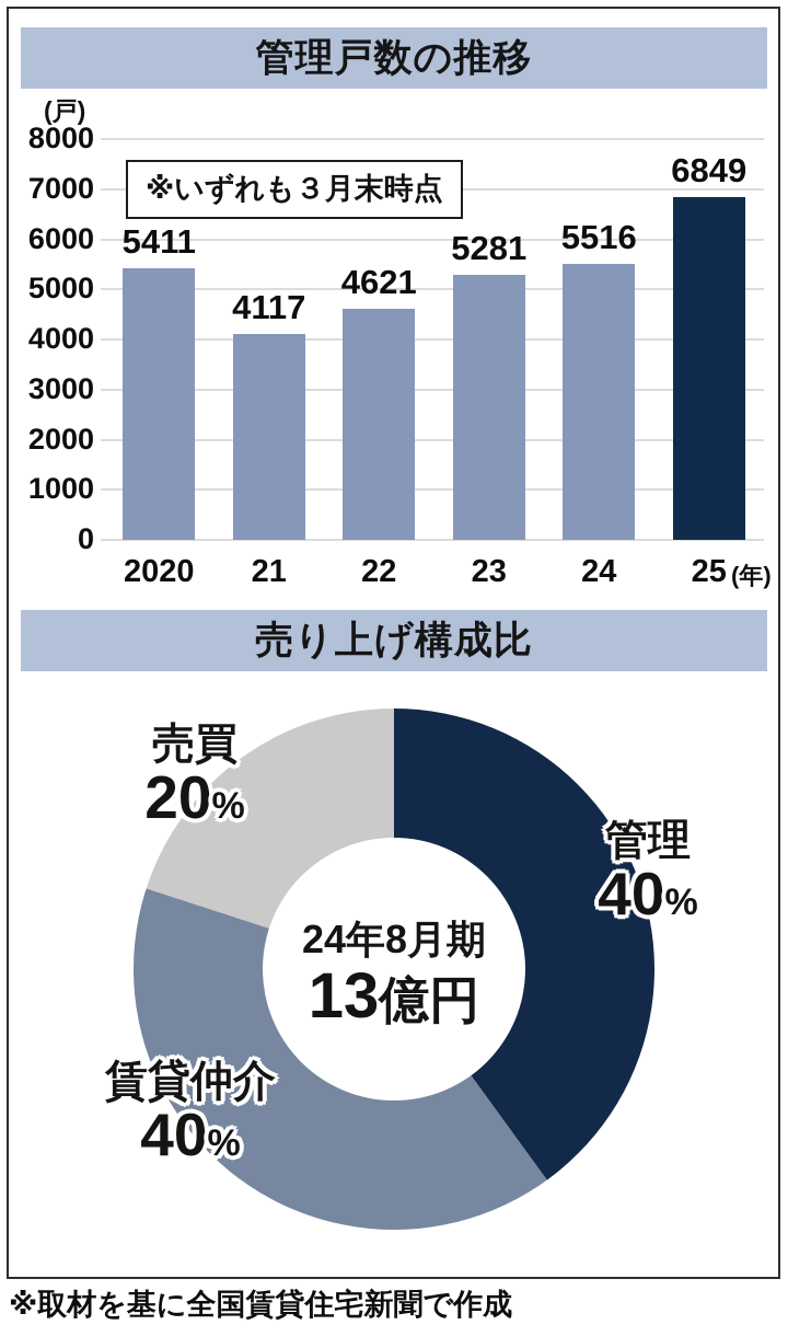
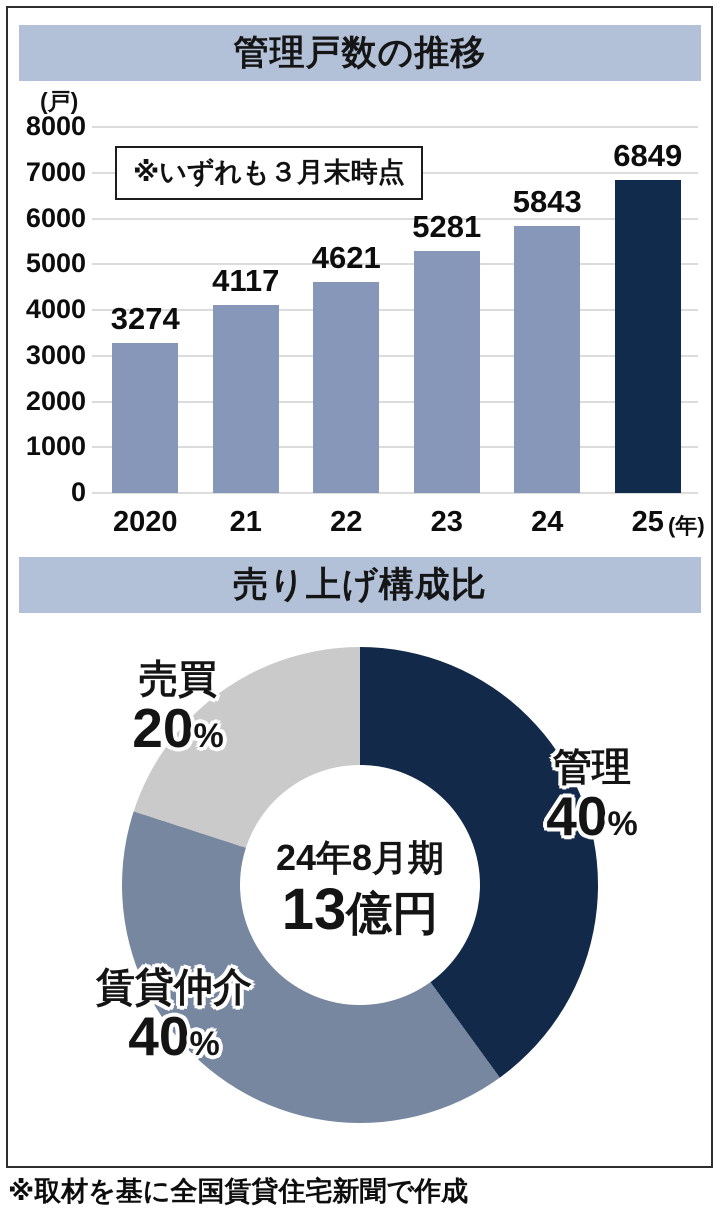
管理戸数の推移/2020: 5411 -> 3274
管理戸数の推移/24: 5516 -> 5843
